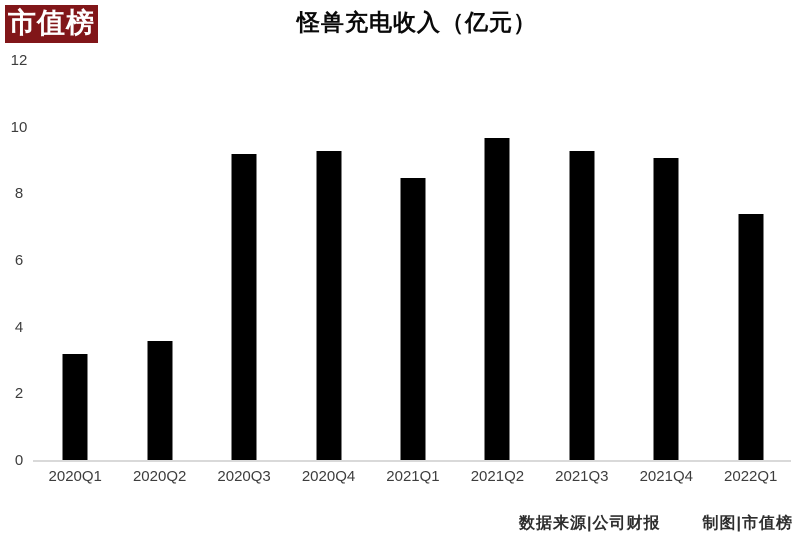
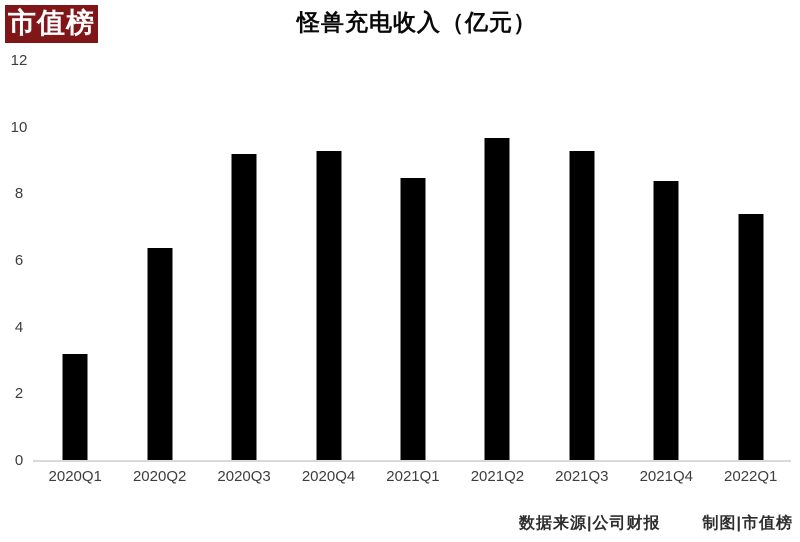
2020Q2: 3.6 -> 6.4
2021Q4: 9.1 -> 8.4
